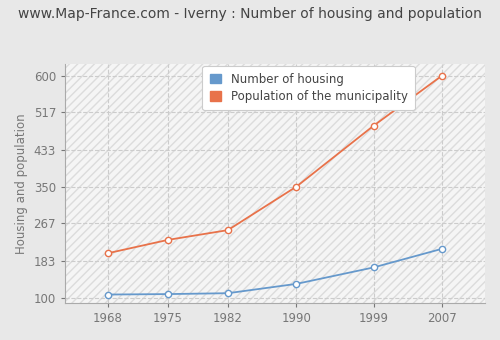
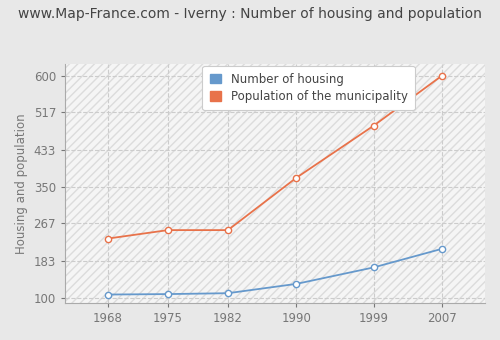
Population of the municipality/1968: 200 -> 233
Population of the municipality/1975: 230 -> 252
Population of the municipality/1990: 350 -> 370
